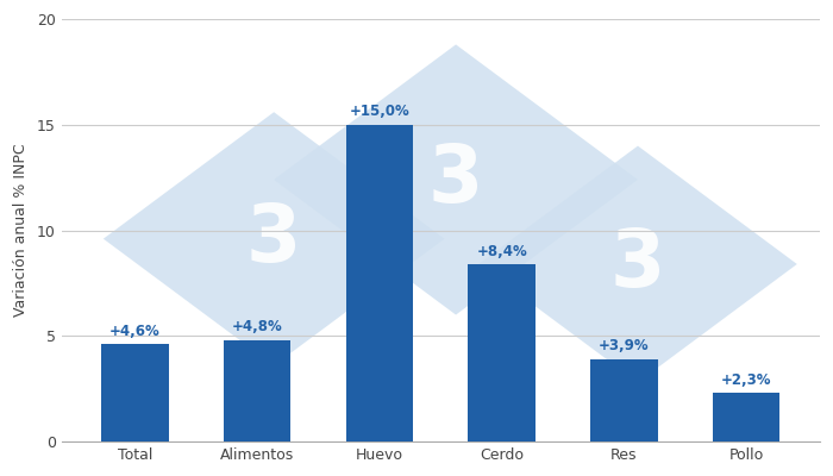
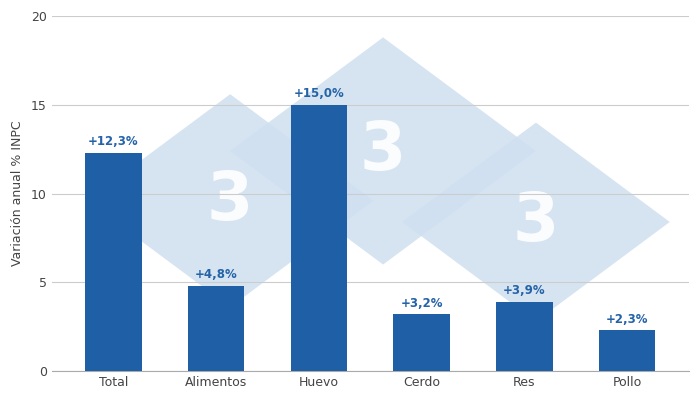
Total: +4,6% -> +12,3%
Cerdo: +8,4% -> +3,2%
